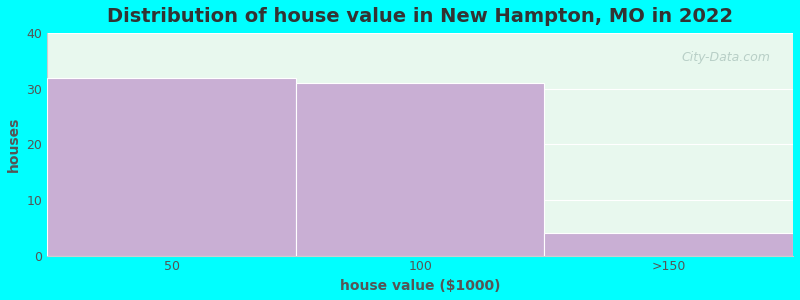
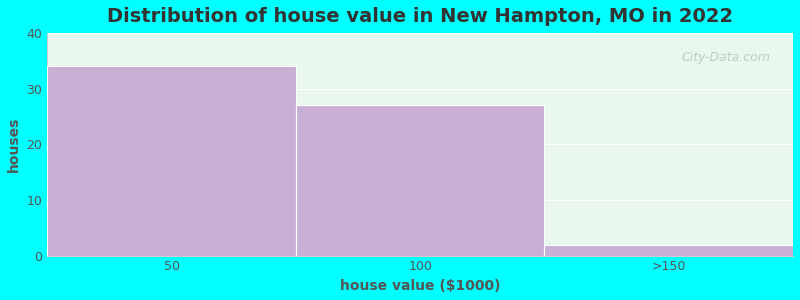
50: 32 -> 34
100: 31 -> 27
>150: 4 -> 2
